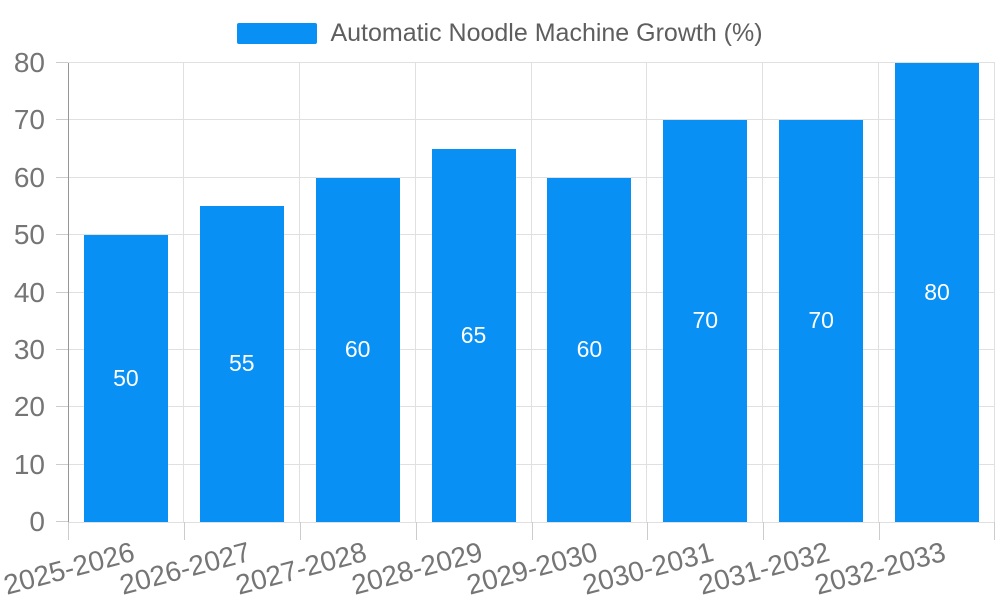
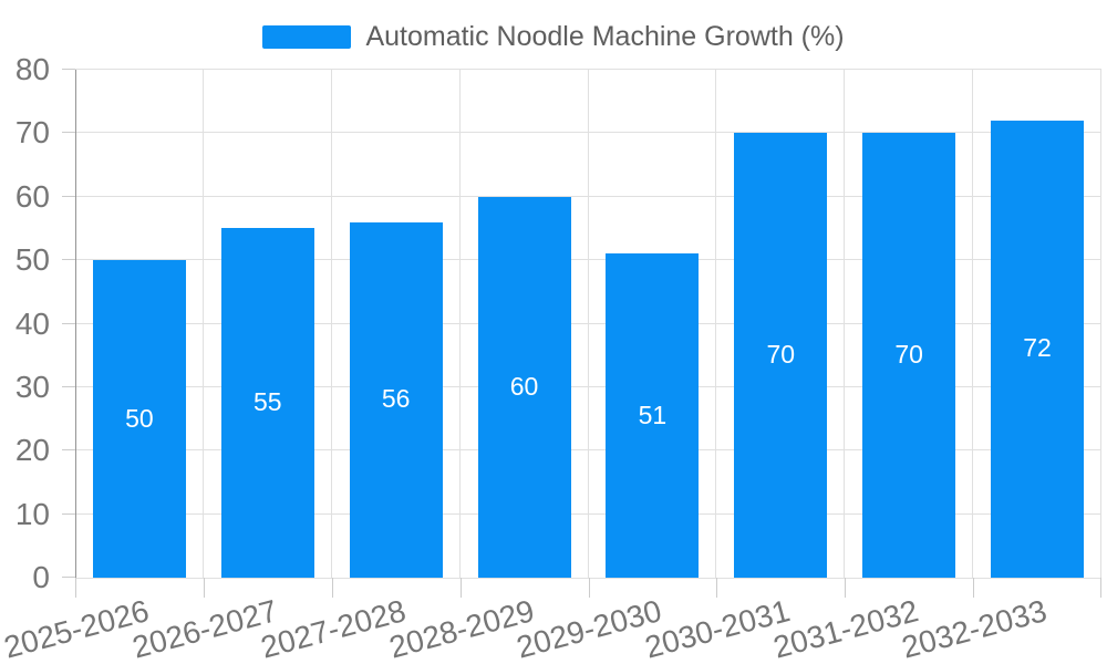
2027-2028: 60 -> 56
2028-2029: 65 -> 60
2029-2030: 60 -> 51
2032-2033: 80 -> 72
